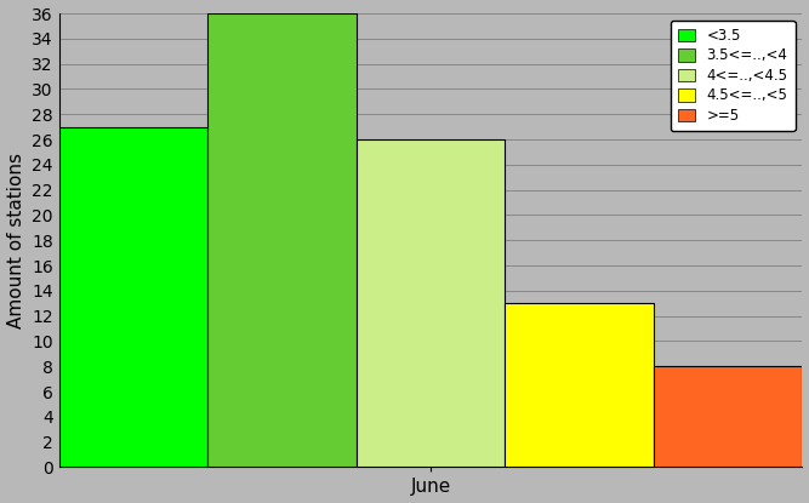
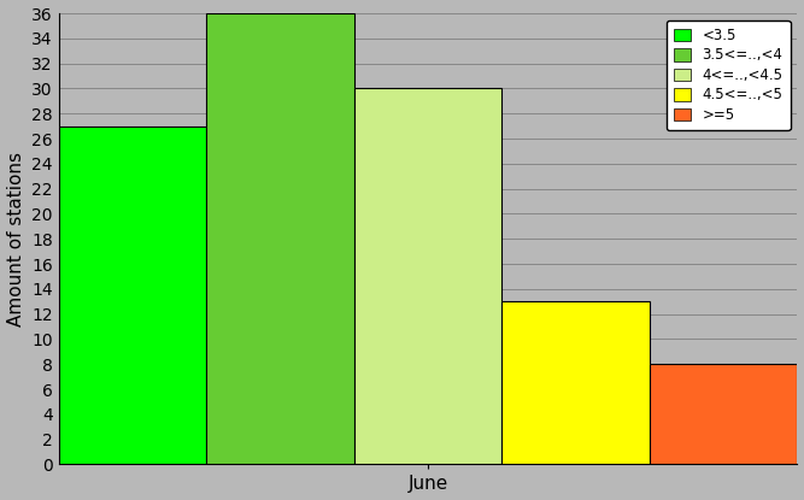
June: 26 -> 30
